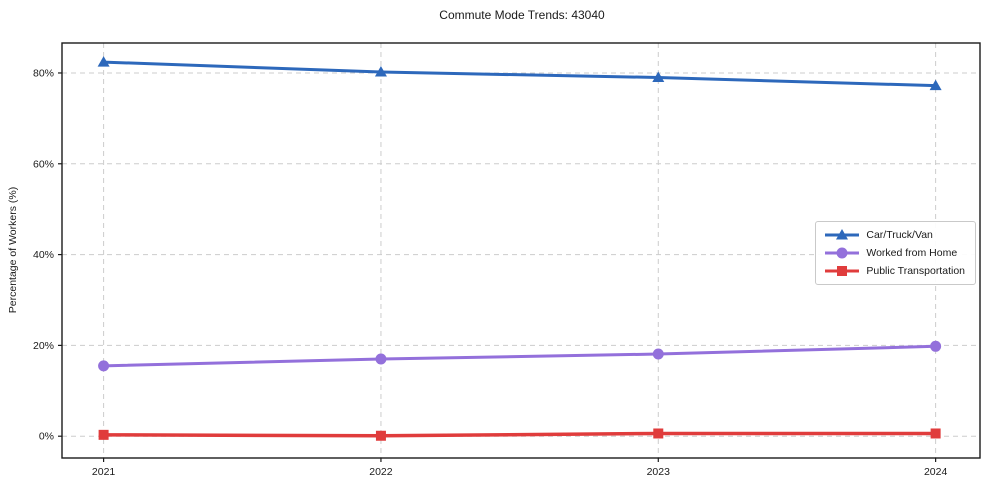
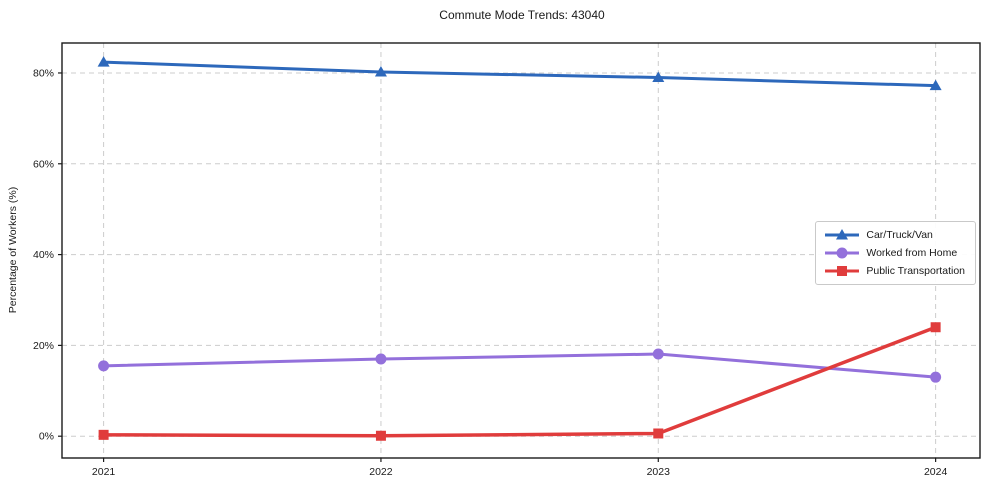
Worked from Home/2024: 20% -> 13%
Public Transportation/2024: 1% -> 24%
